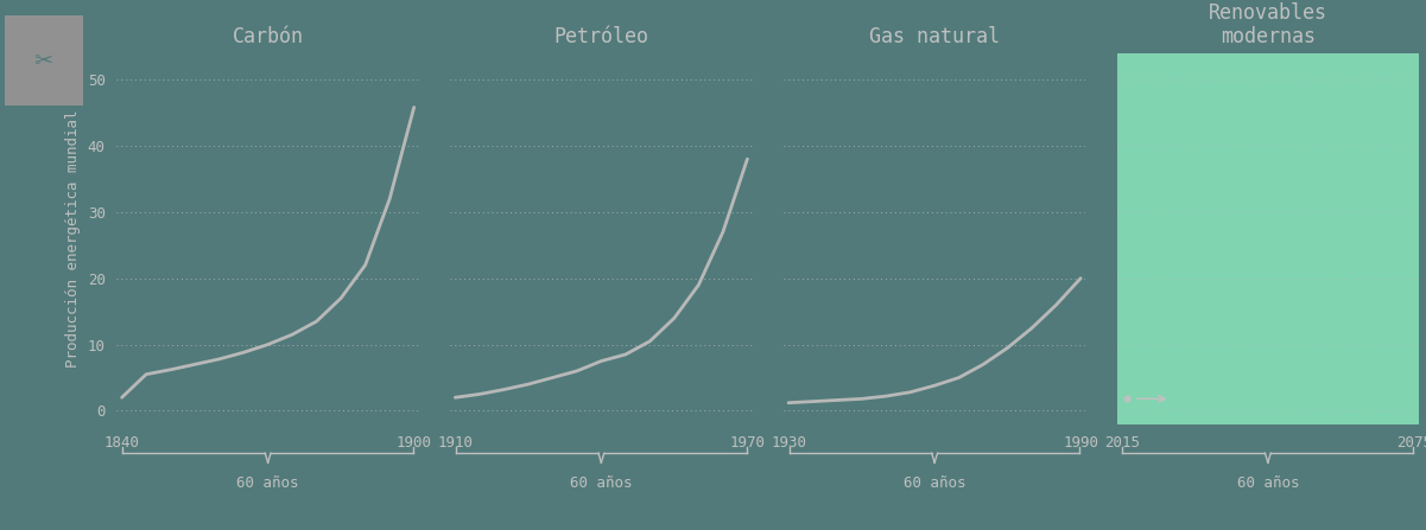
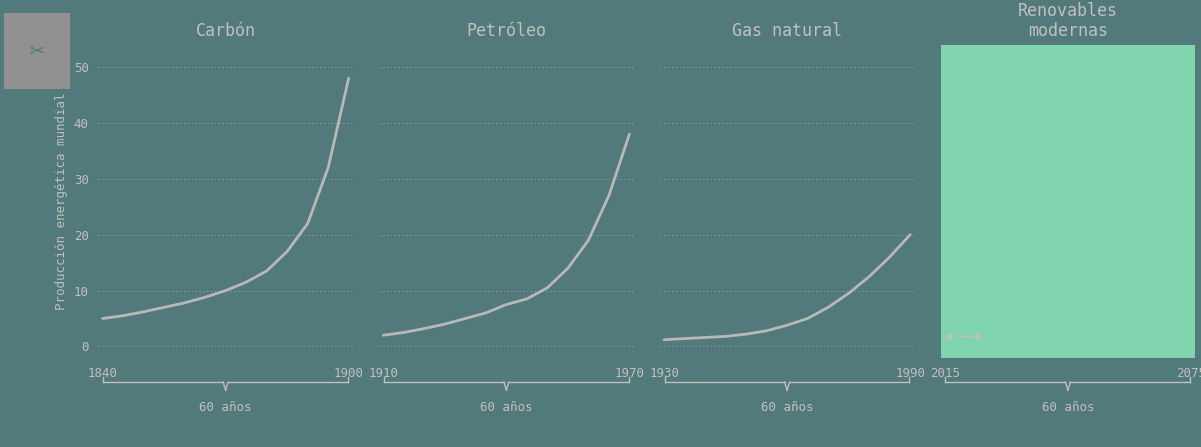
Carbón/1840: 2.0 -> 5.0
Carbón/1900: 45.8 -> 48.0
